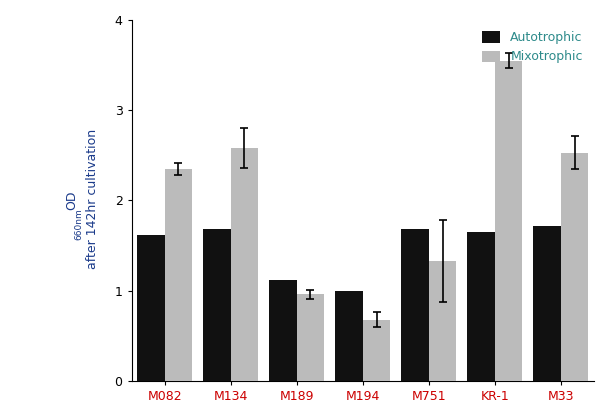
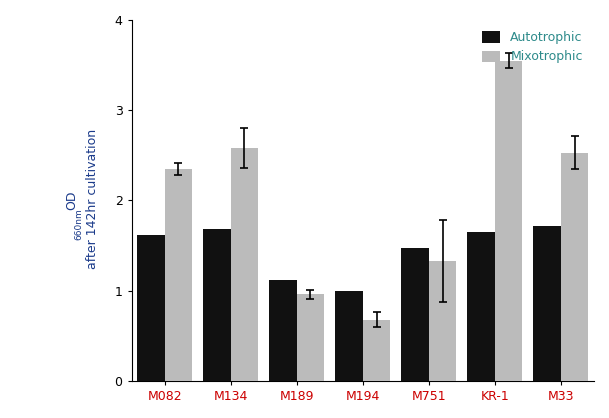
Autotrophic/M751: 1.68 -> 1.47
